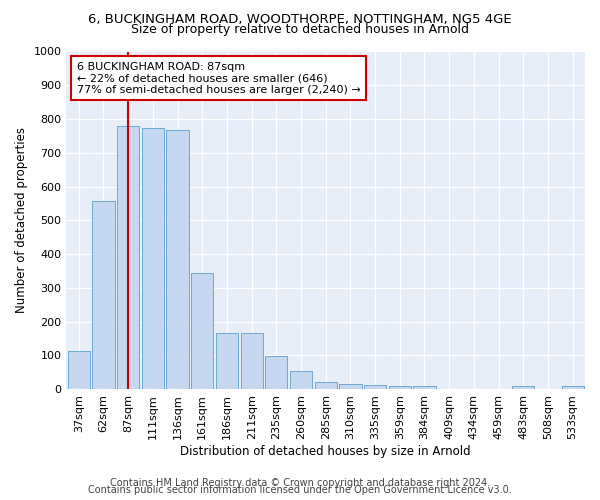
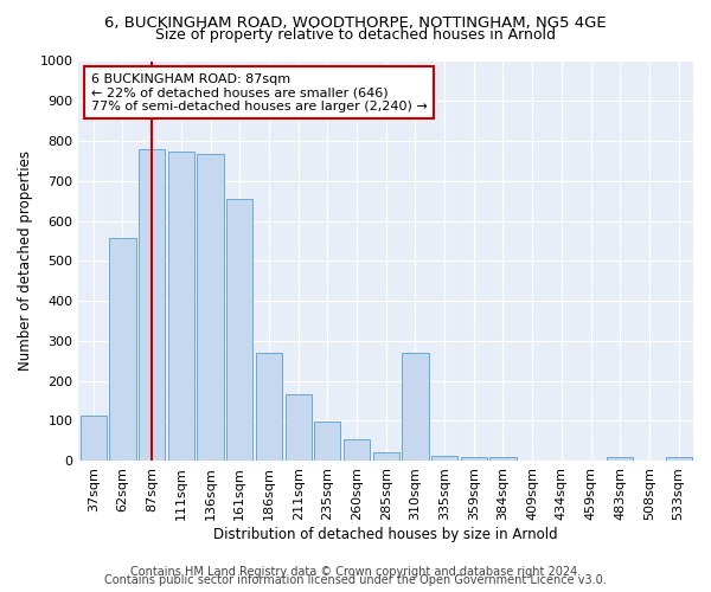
161sqm: 343 -> 655
186sqm: 165 -> 270
310sqm: 15 -> 270
